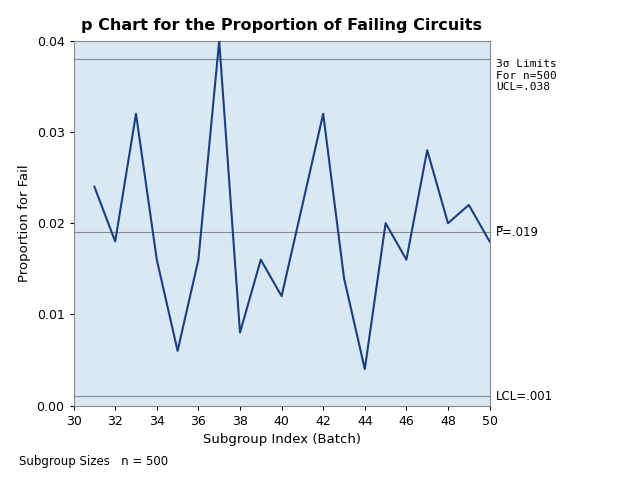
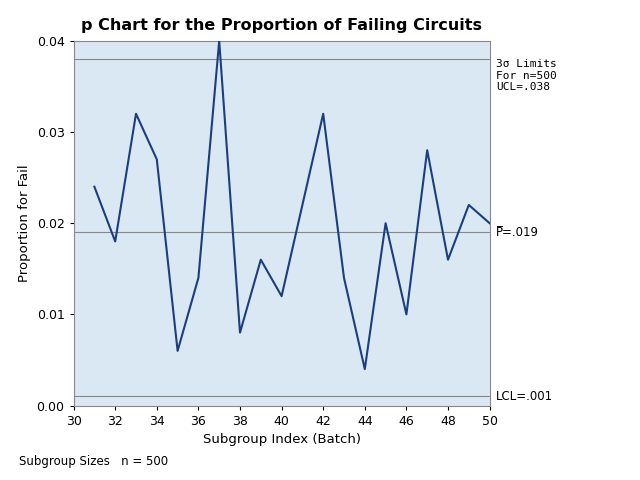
34: 0.016 -> 0.027
36: 0.016 -> 0.014
46: 0.016 -> 0.010
48: 0.020 -> 0.016
50: 0.018 -> 0.020
